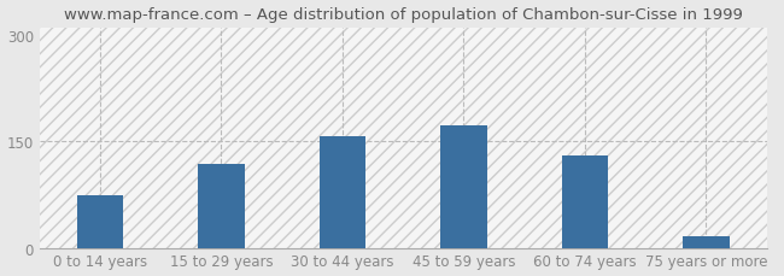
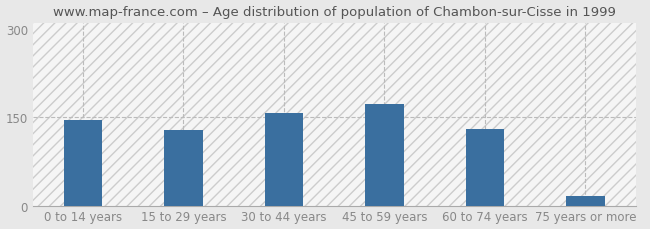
0 to 14 years: 74 -> 145
15 to 29 years: 118 -> 128
